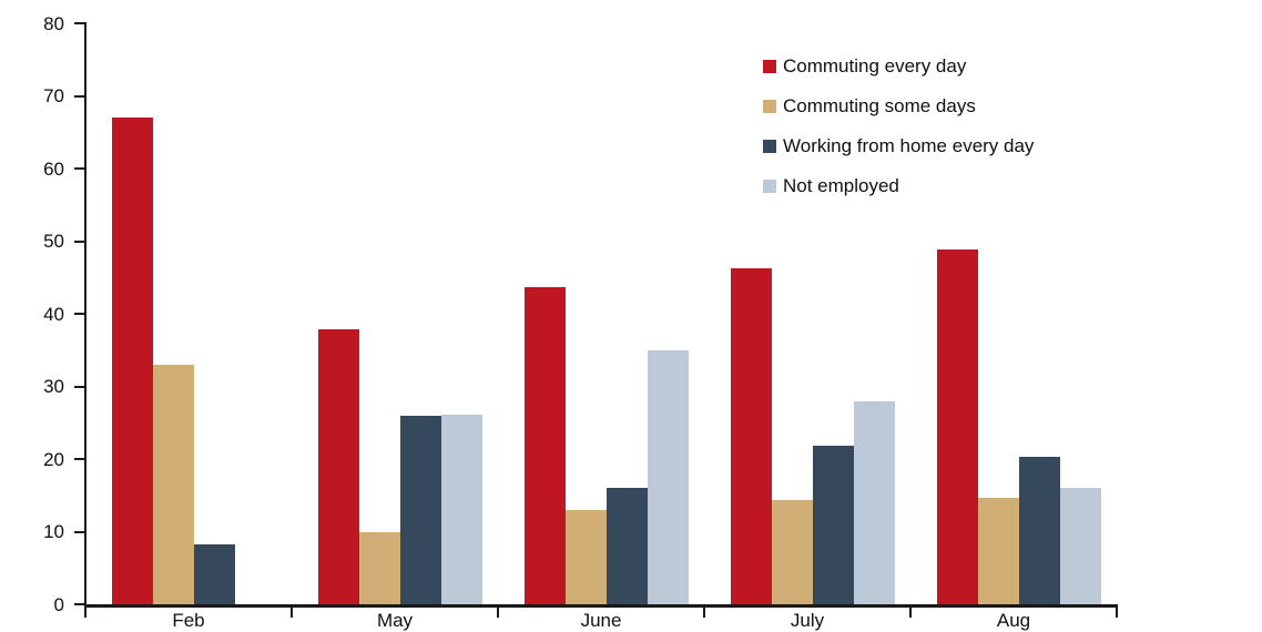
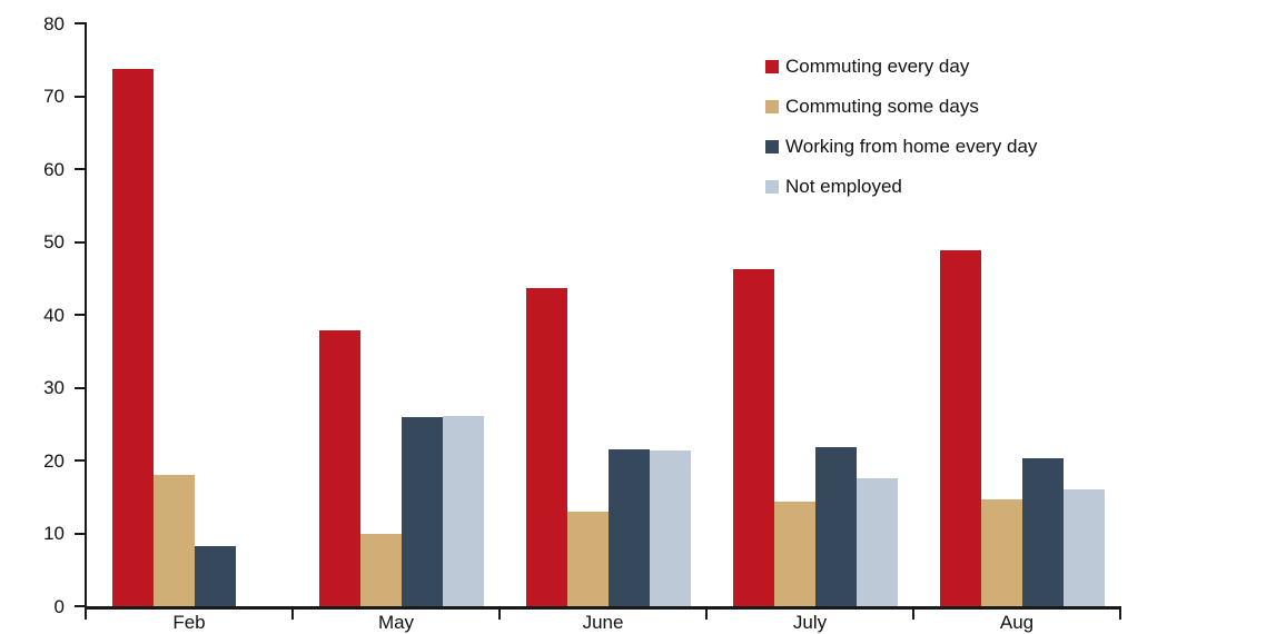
Commuting every day/Feb: 67 -> 74
Commuting some days/Feb: 33 -> 18
Working from home every day/June: 16 -> 22
Not employed/June: 35 -> 21
Not employed/July: 28 -> 18
